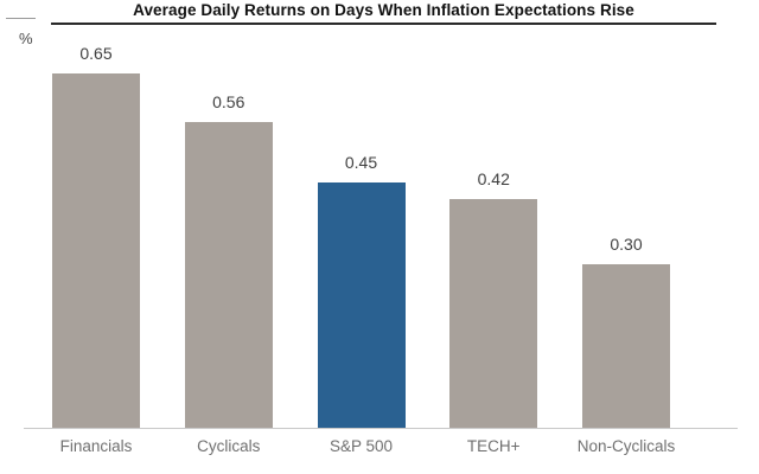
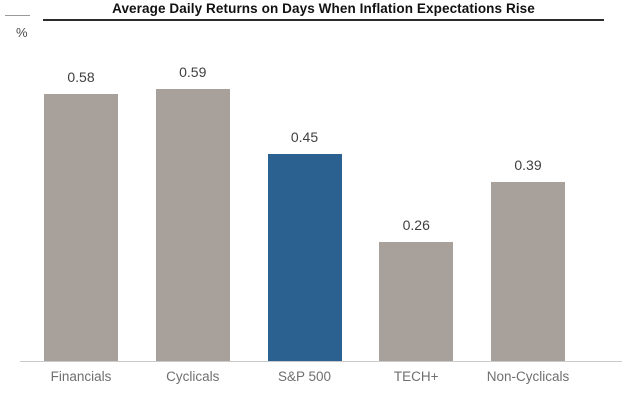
Financials: 0.65 -> 0.58
Cyclicals: 0.56 -> 0.59
TECH+: 0.42 -> 0.26
Non-Cyclicals: 0.30 -> 0.39
